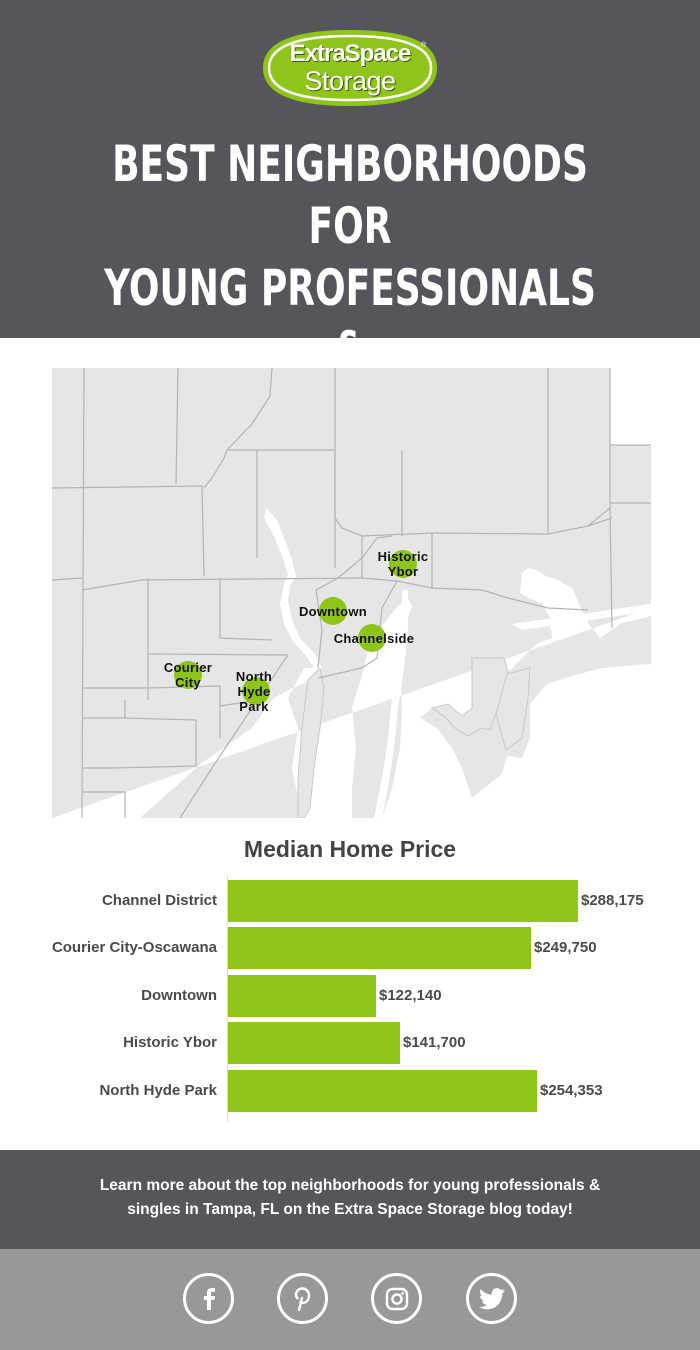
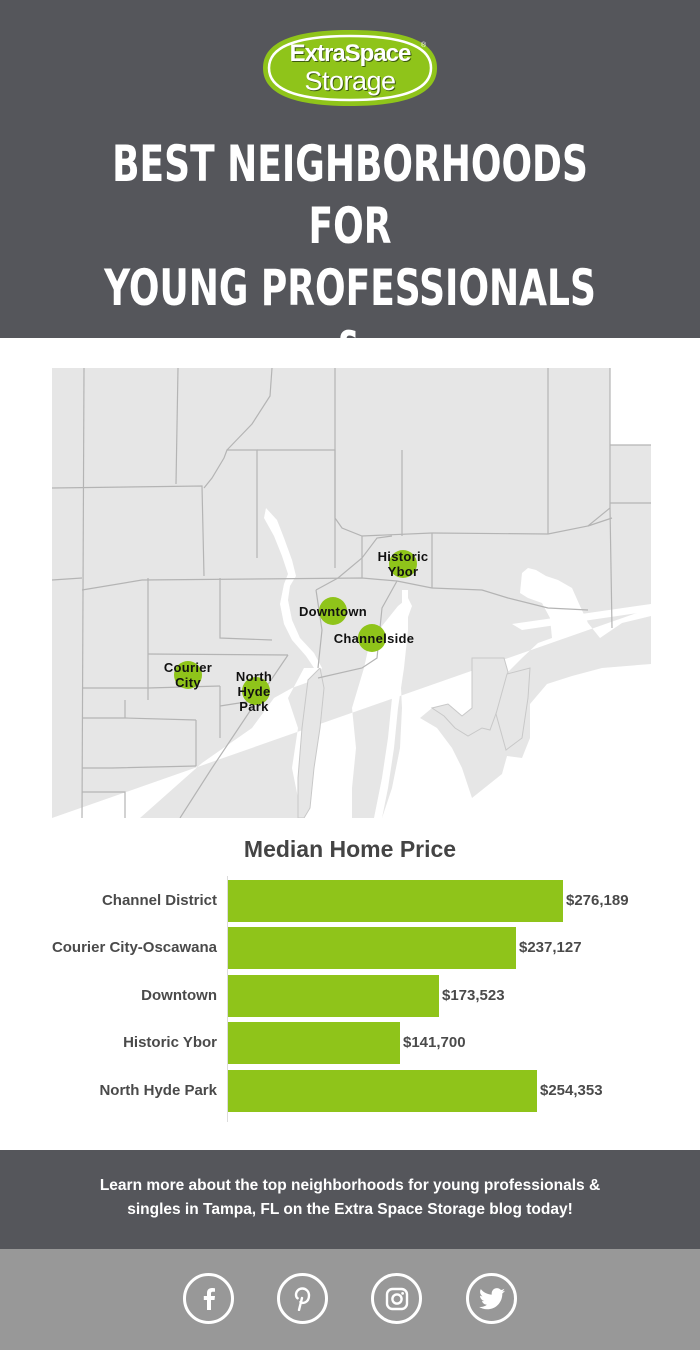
Channel District: $288,175 -> $276,189
Courier City-Oscawana: $249,750 -> $237,127
Downtown: $122,140 -> $173,523
